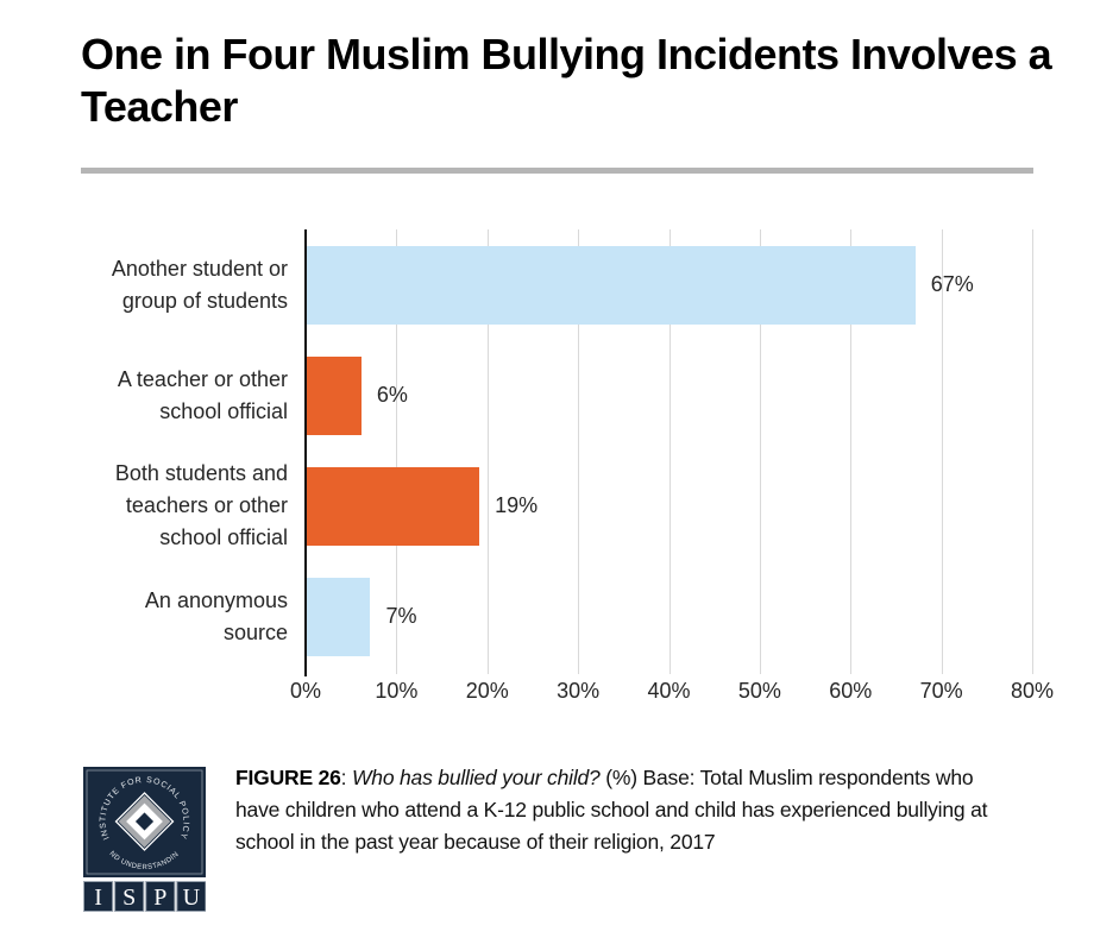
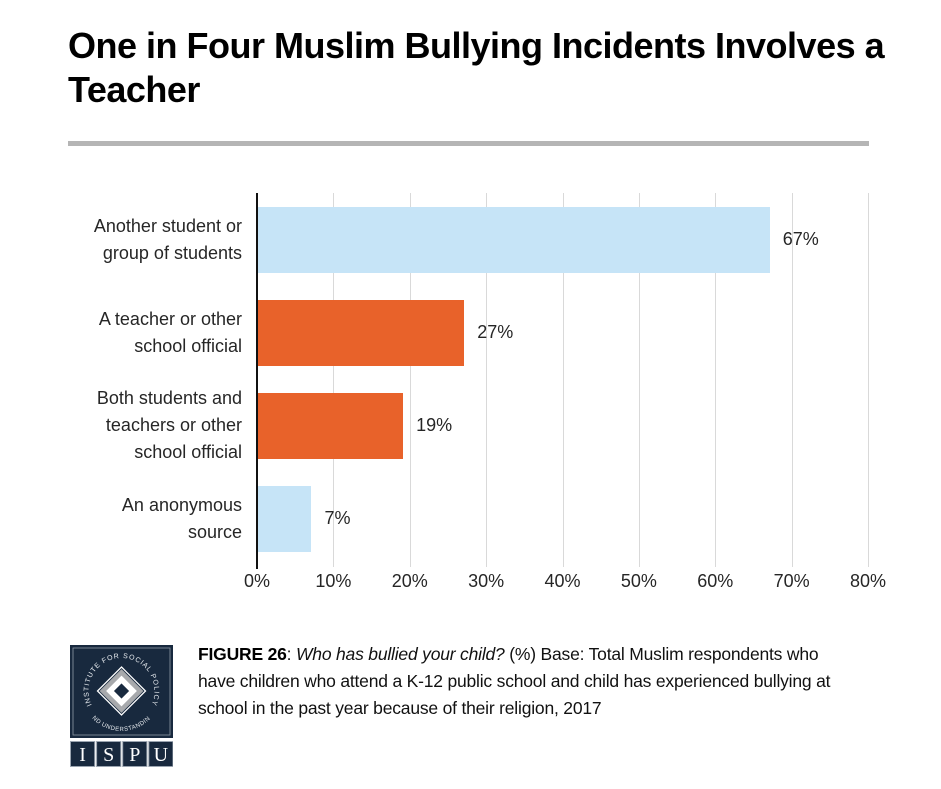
A teacher or other school official: 6% -> 27%
